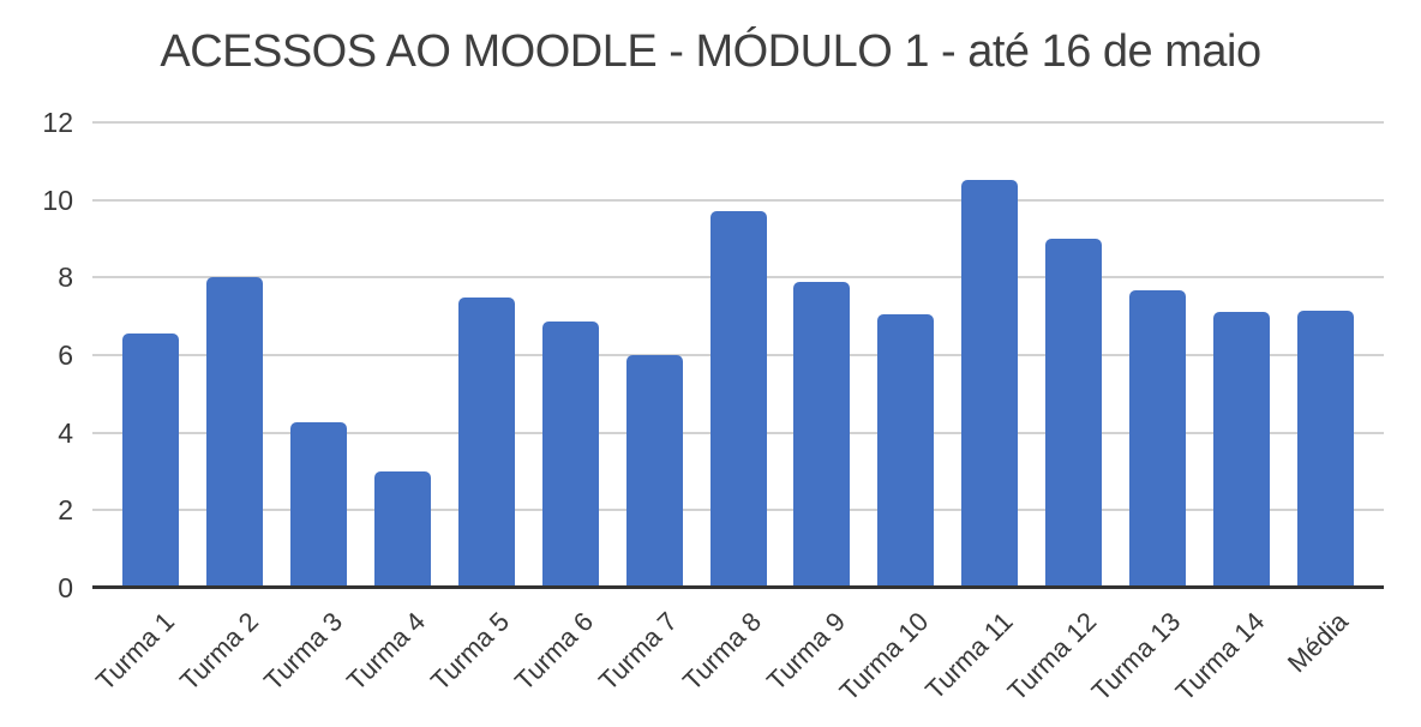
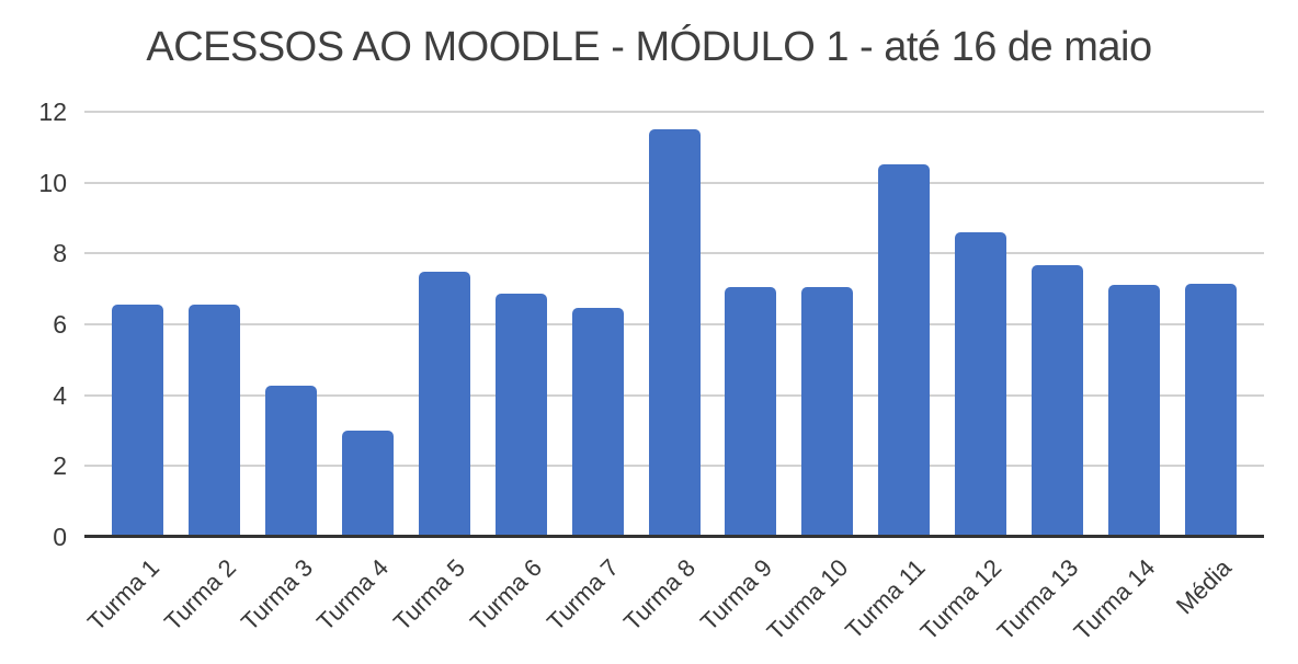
Turma 2: 8.0 -> 6.6
Turma 7: 6.0 -> 6.5
Turma 8: 9.7 -> 11.5
Turma 9: 7.9 -> 7.0
Turma 12: 9.0 -> 8.6
